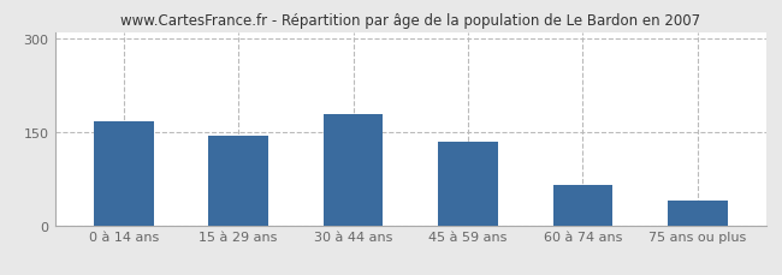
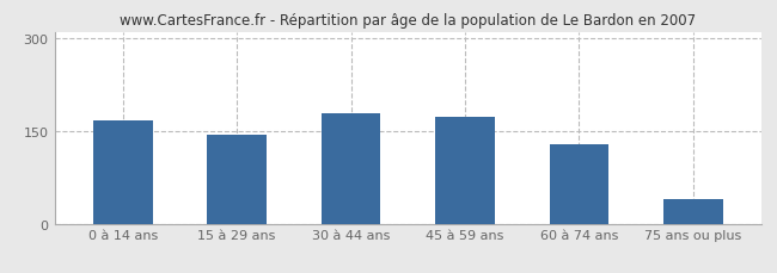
45 à 59 ans: 134 -> 172
60 à 74 ans: 64 -> 129
